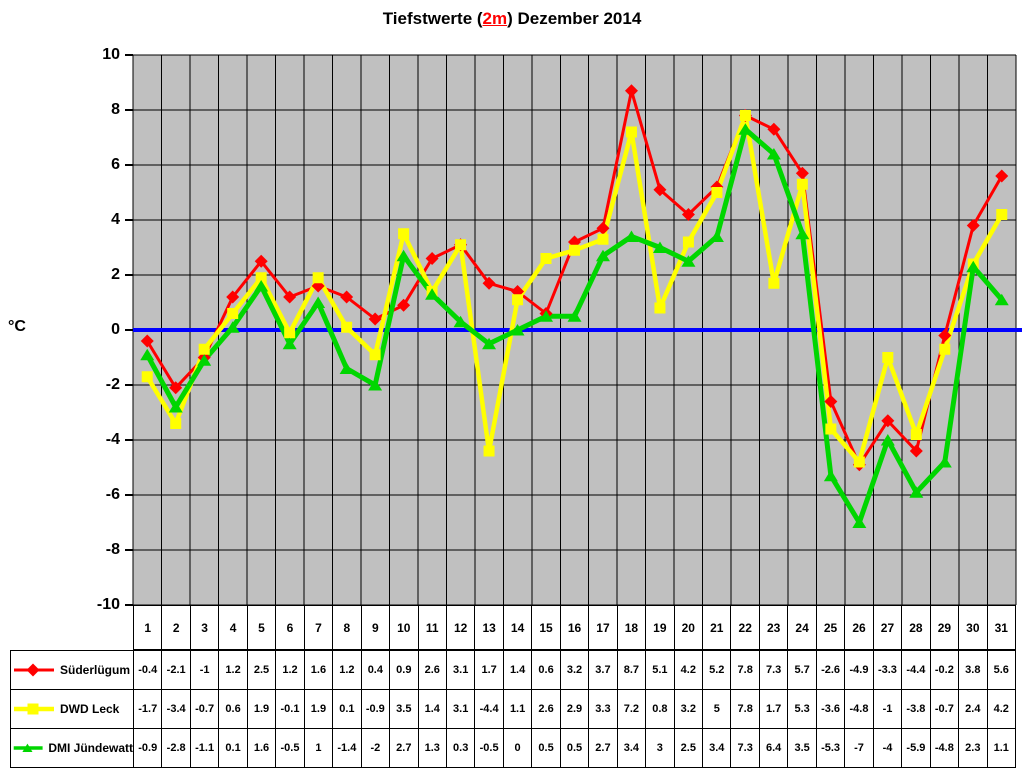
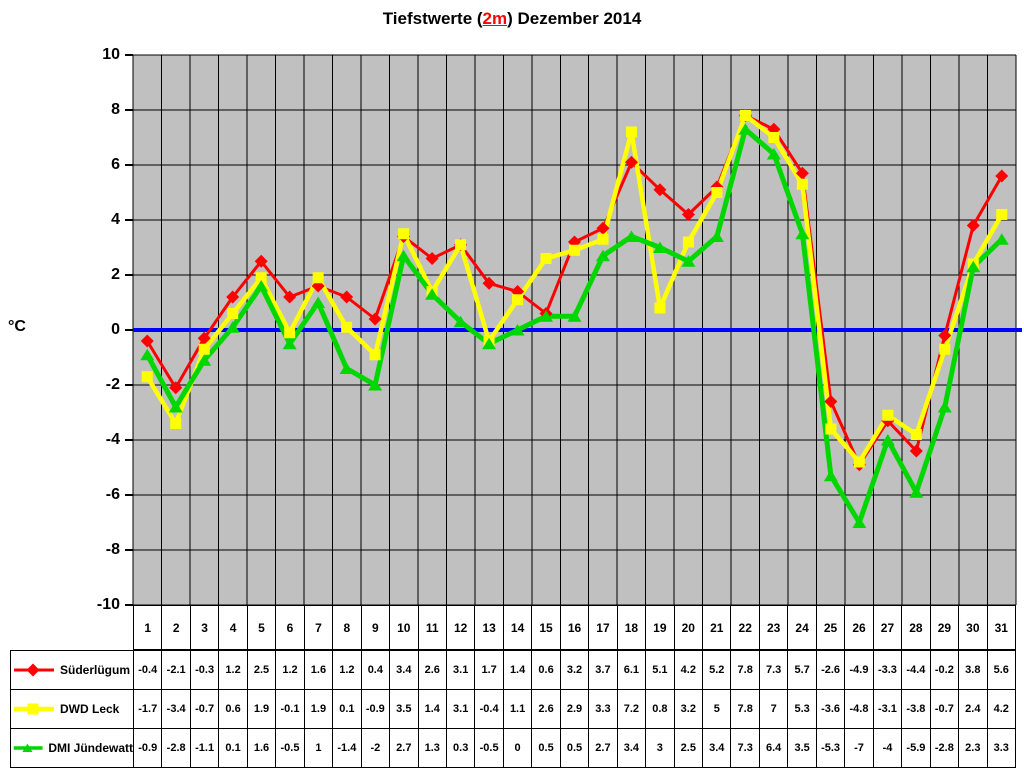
Süderlügum/3: -1 -> -0.3
Süderlügum/10: 0.9 -> 3.4
DWD Leck/13: -4.4 -> -0.4
Süderlügum/18: 8.7 -> 6.1
DWD Leck/23: 1.7 -> 7
DWD Leck/27: -1 -> -3.1
DMI Jündewatt/29: -4.8 -> -2.8
DMI Jündewatt/31: 1.1 -> 3.3
